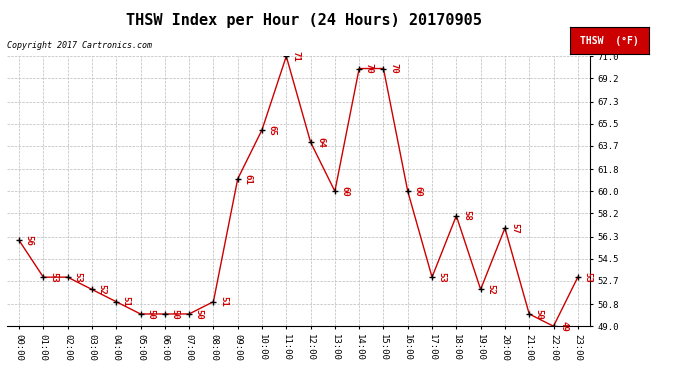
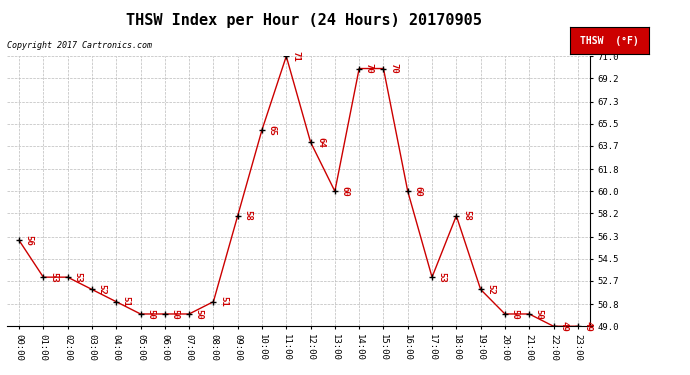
09:00: 61 -> 58
20:00: 57 -> 50
23:00: 53 -> 49
